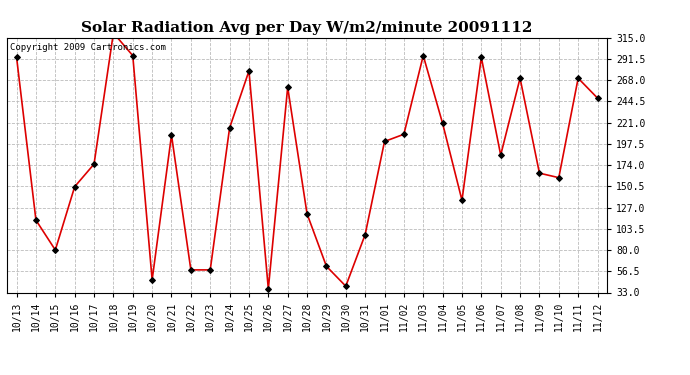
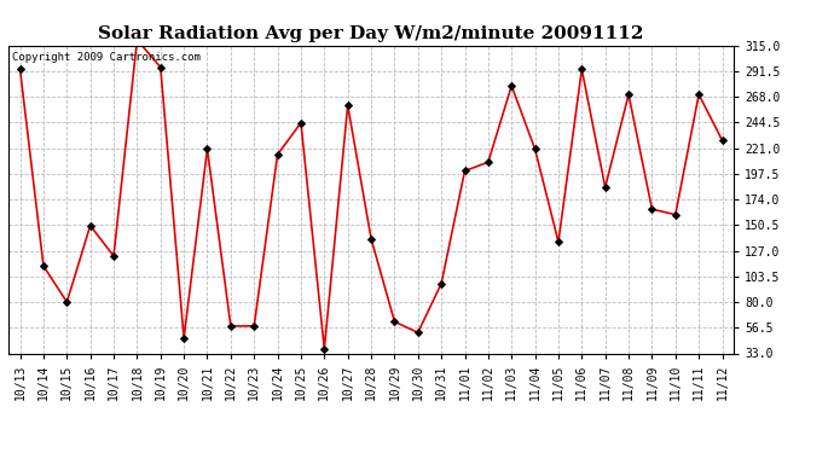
10/17: 175 -> 122
10/21: 207 -> 220
10/25: 278 -> 244
10/28: 120 -> 138
10/30: 40 -> 52
11/03: 295 -> 278
11/12: 248 -> 228
